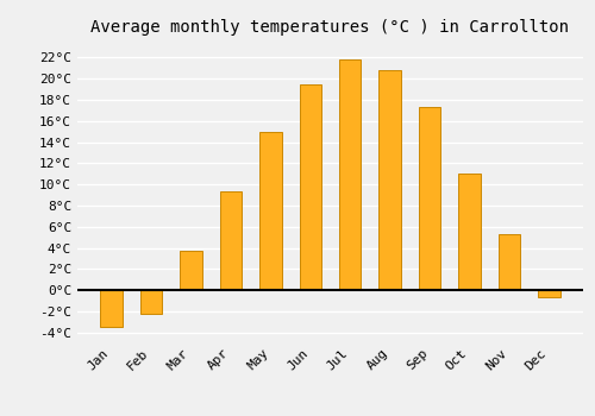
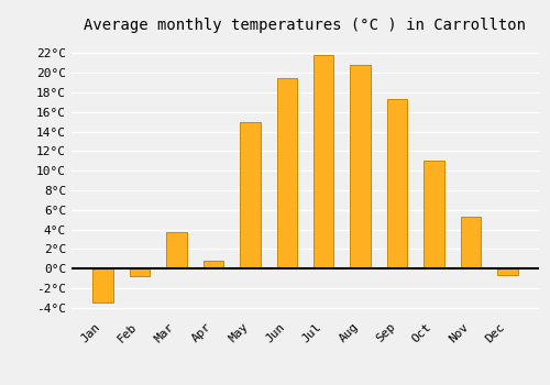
Feb: -2.2°C -> -0.8°C
Apr: 9.4°C -> 0.8°C
